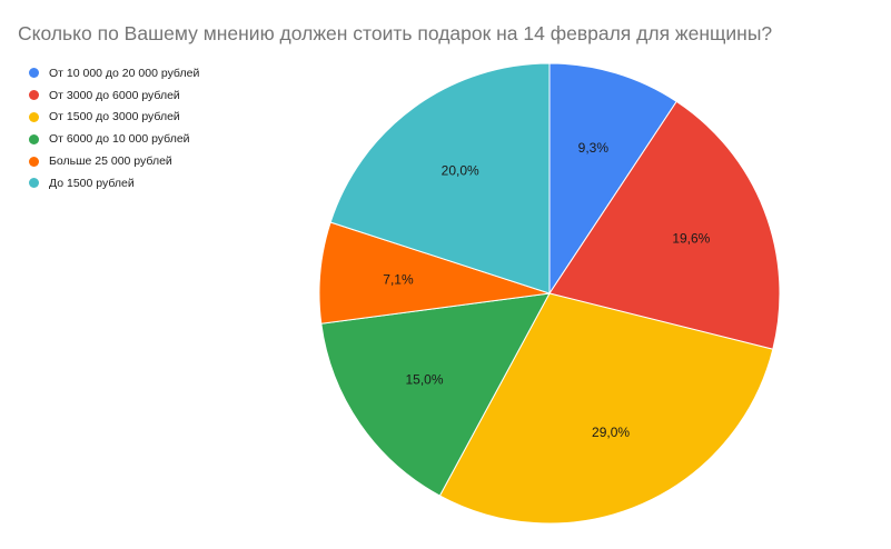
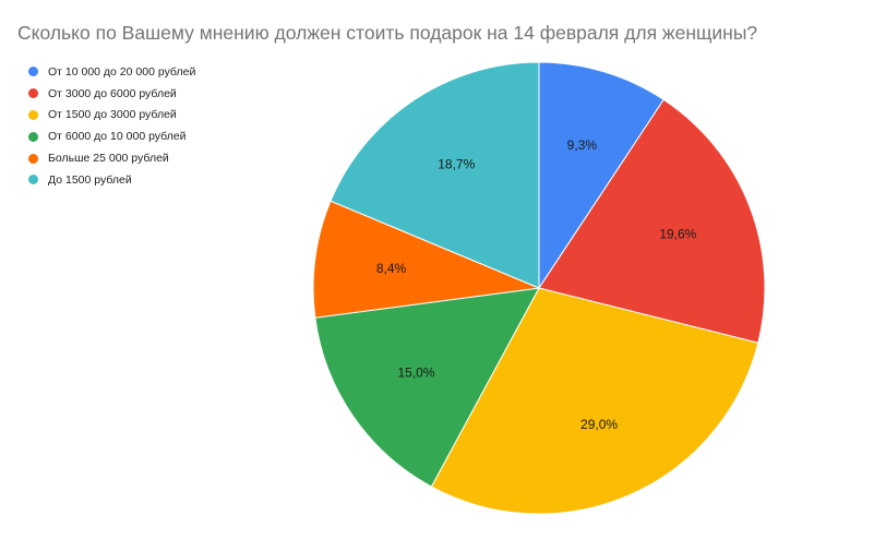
Больше 25 000 рублей: 7,1% -> 8,4%
До 1500 рублей: 20,0% -> 18,7%
